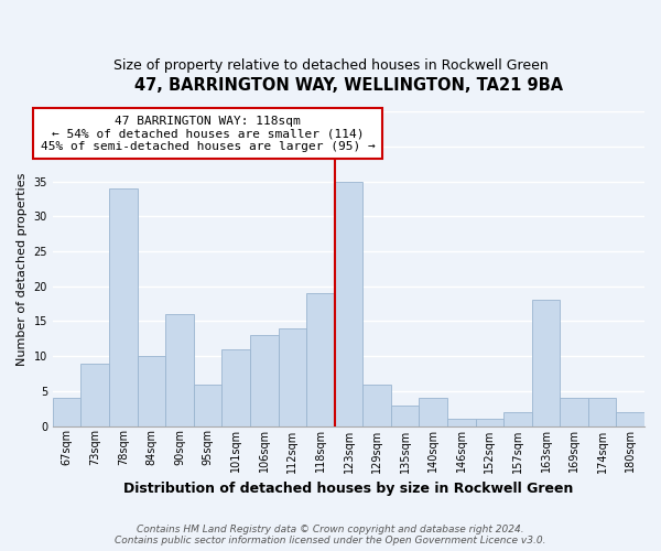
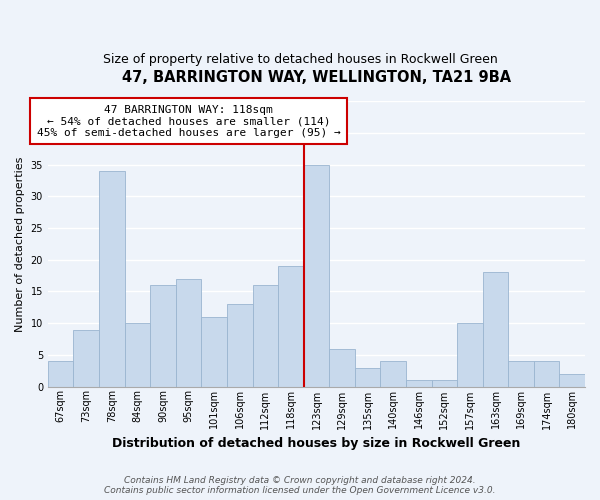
95sqm: 6 -> 17
112sqm: 14 -> 16
157sqm: 2 -> 10
